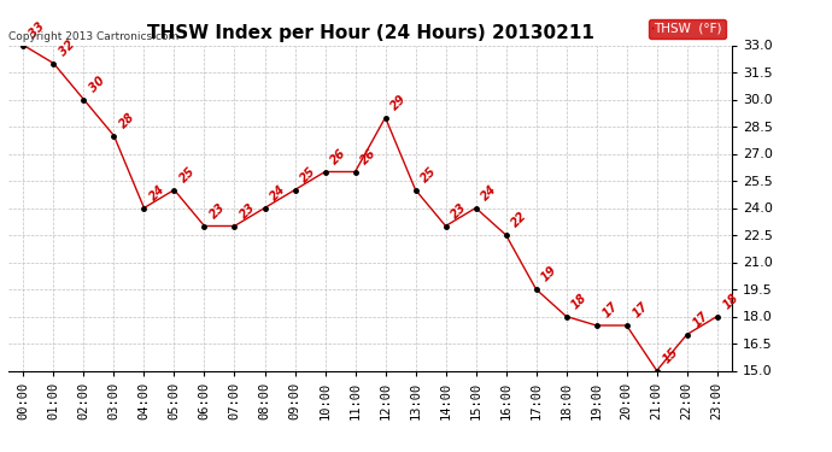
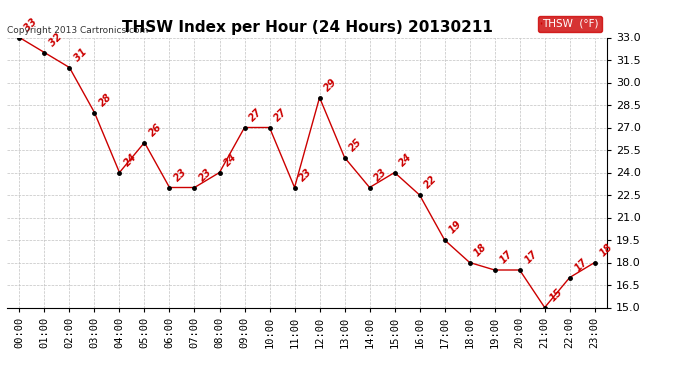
02:00: 30 -> 31
05:00: 25 -> 26
09:00: 25 -> 27
10:00: 26 -> 27
11:00: 26 -> 23
